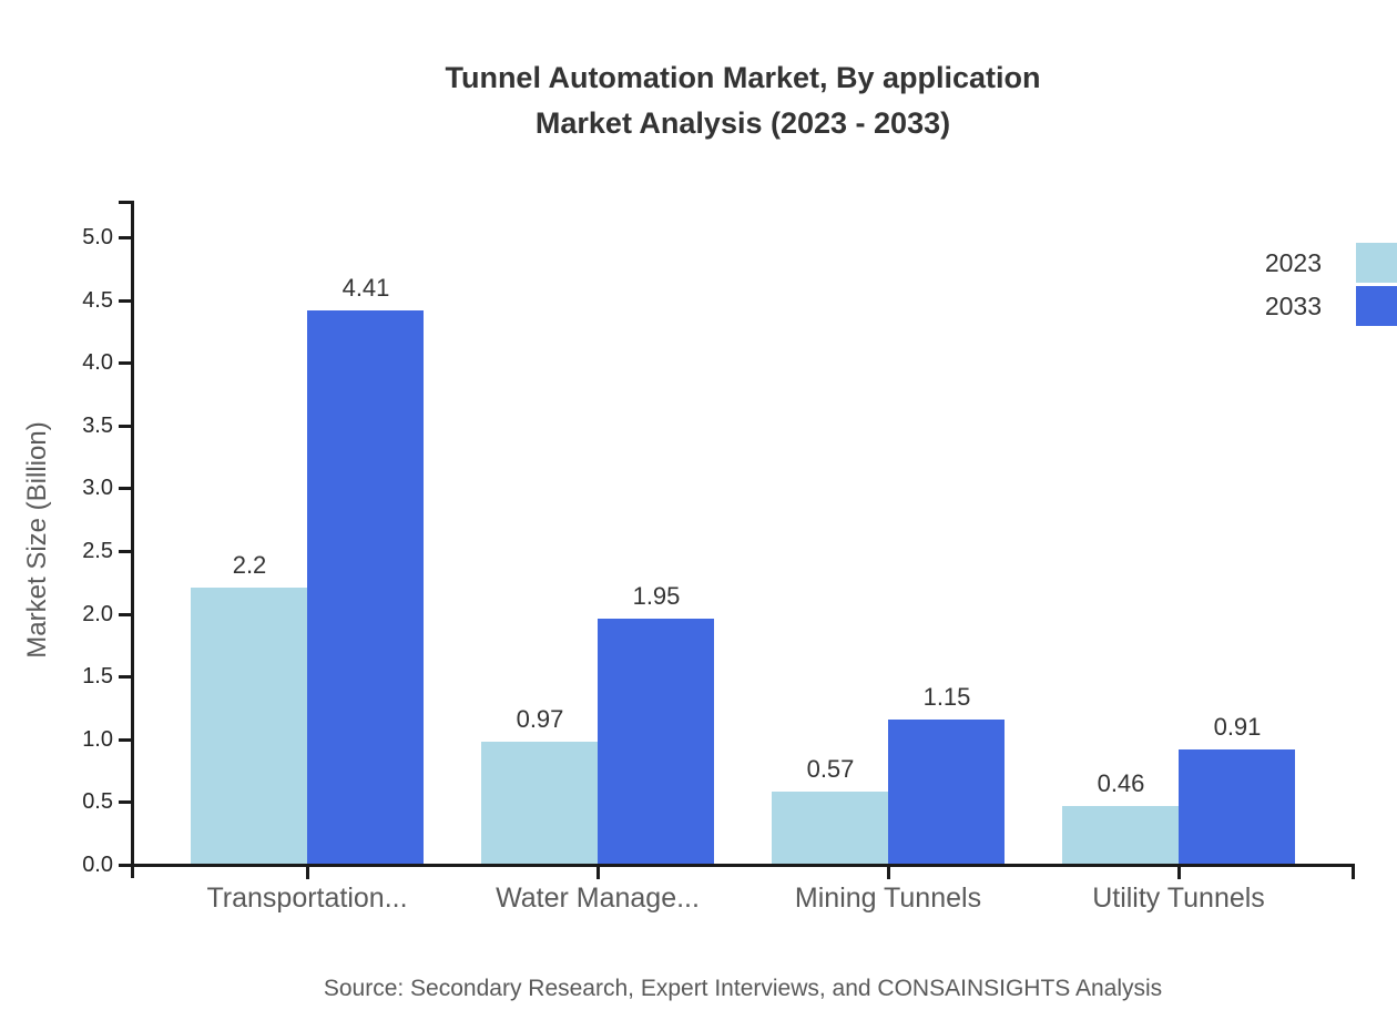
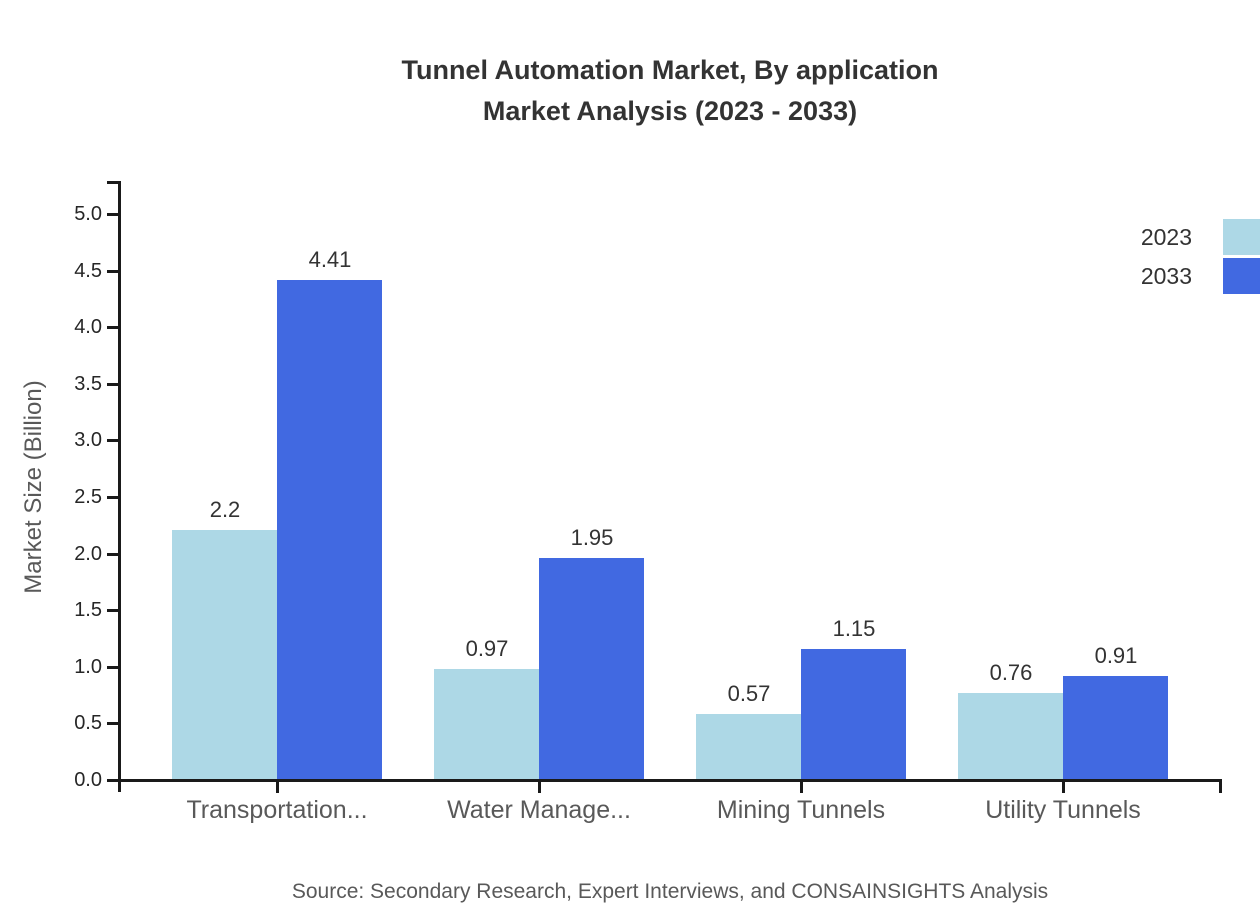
2023/Utility Tunnels: 0.46 -> 0.76
